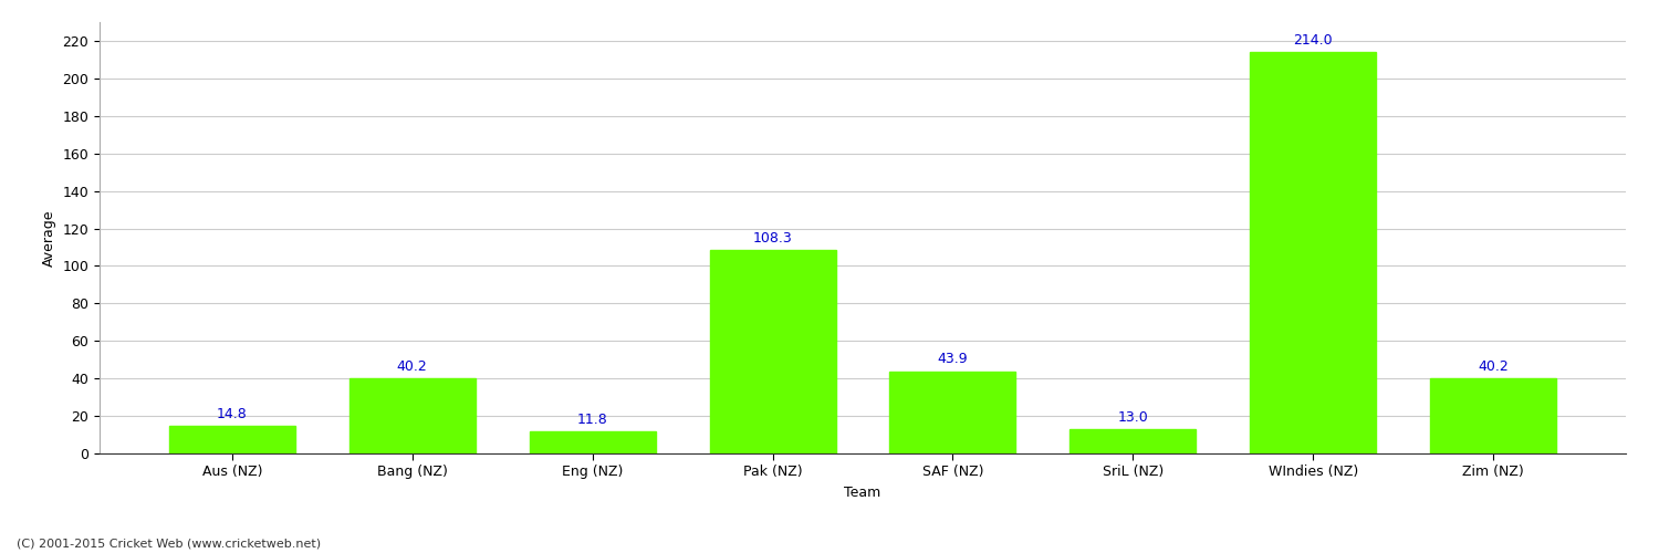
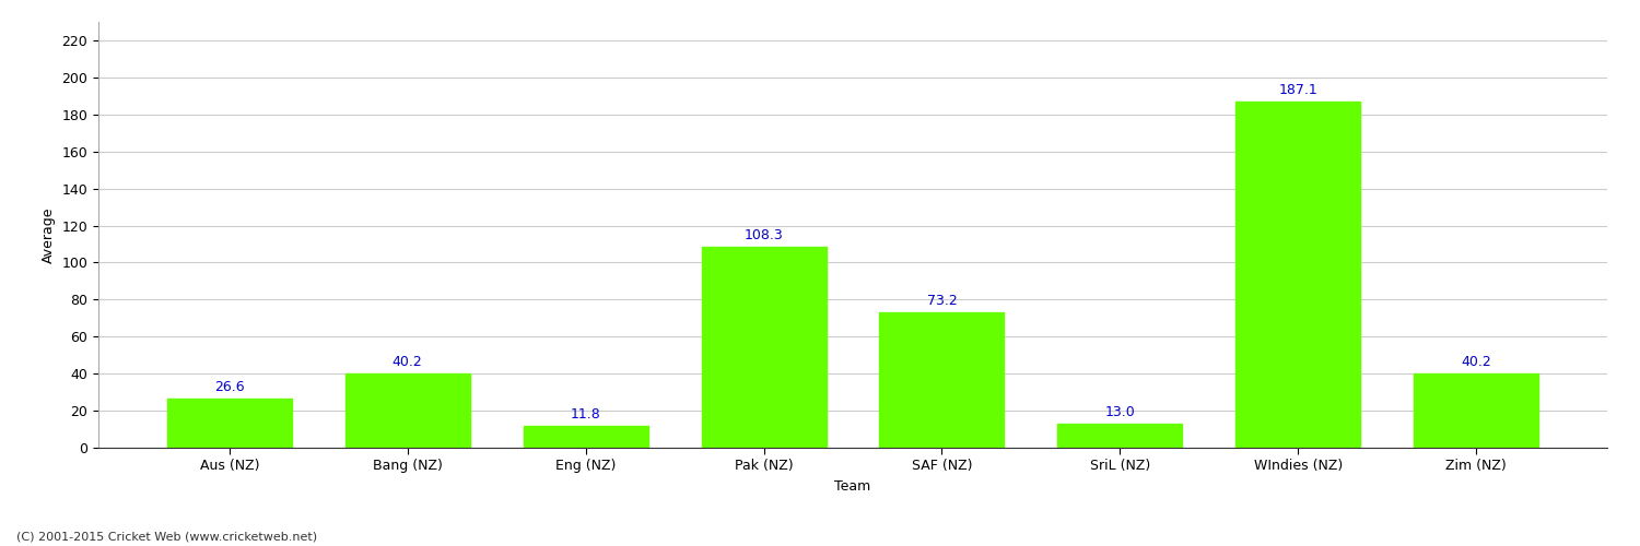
Aus (NZ): 14.8 -> 26.6
SAF (NZ): 43.9 -> 73.2
WIndies (NZ): 214.0 -> 187.1
